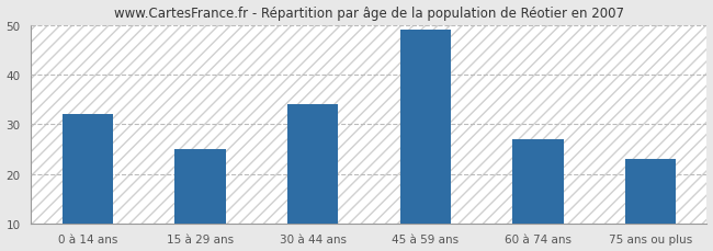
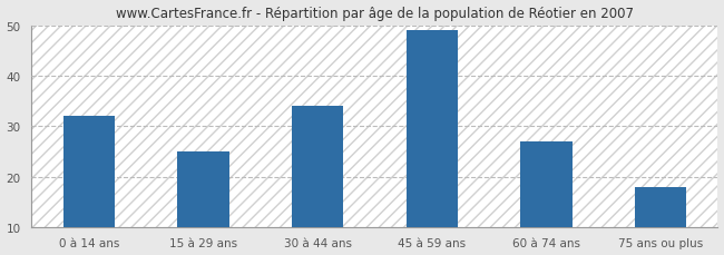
75 ans ou plus: 23 -> 18
